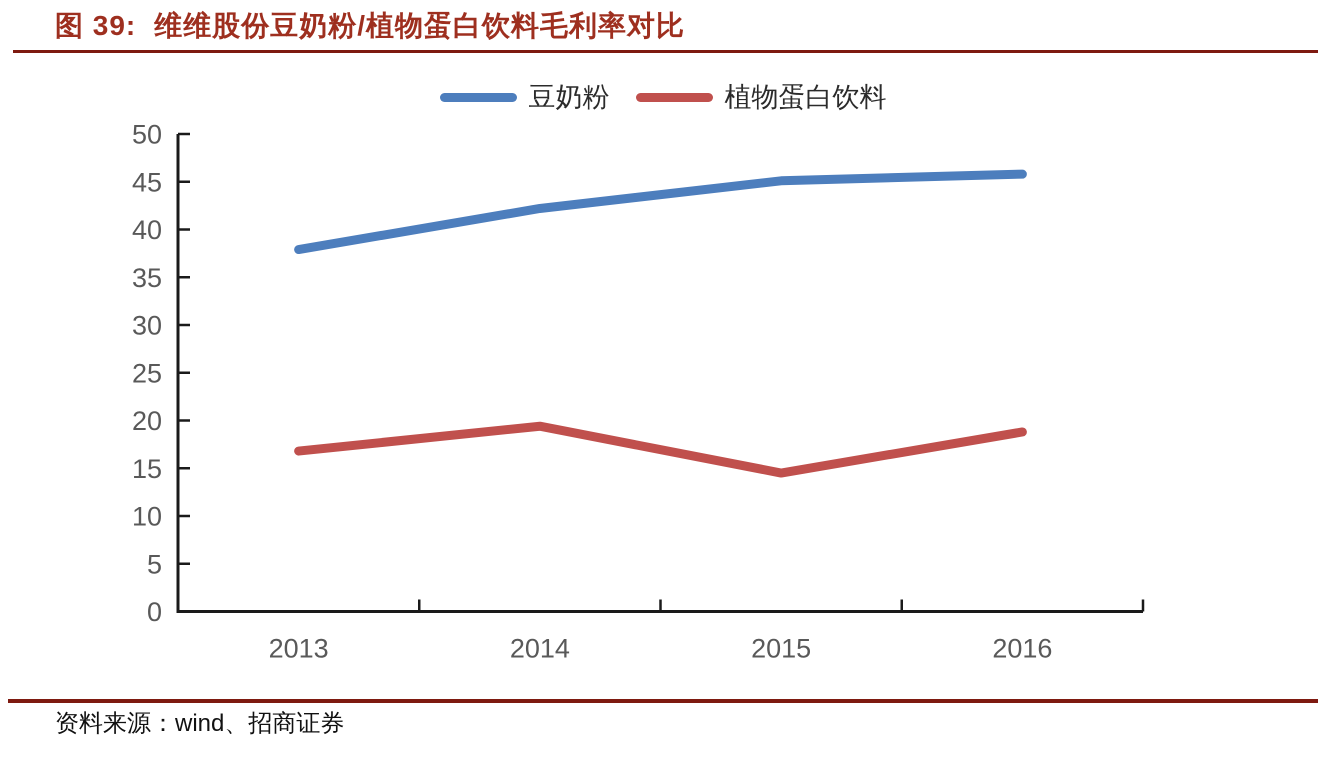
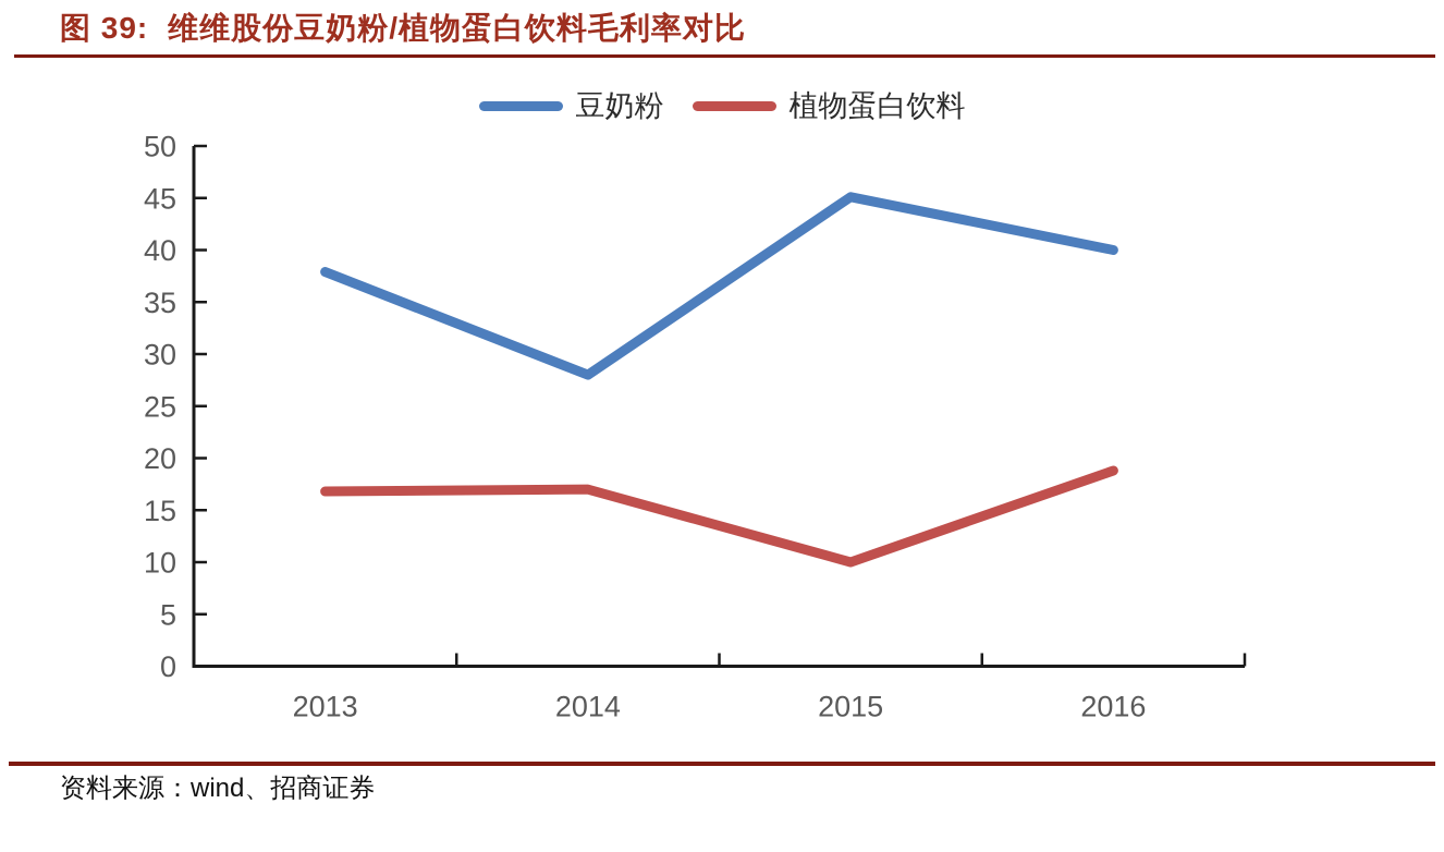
豆奶粉/2014: 42 -> 28
植物蛋白饮料/2014: 19 -> 17
植物蛋白饮料/2015: 14 -> 10
豆奶粉/2016: 46 -> 40
